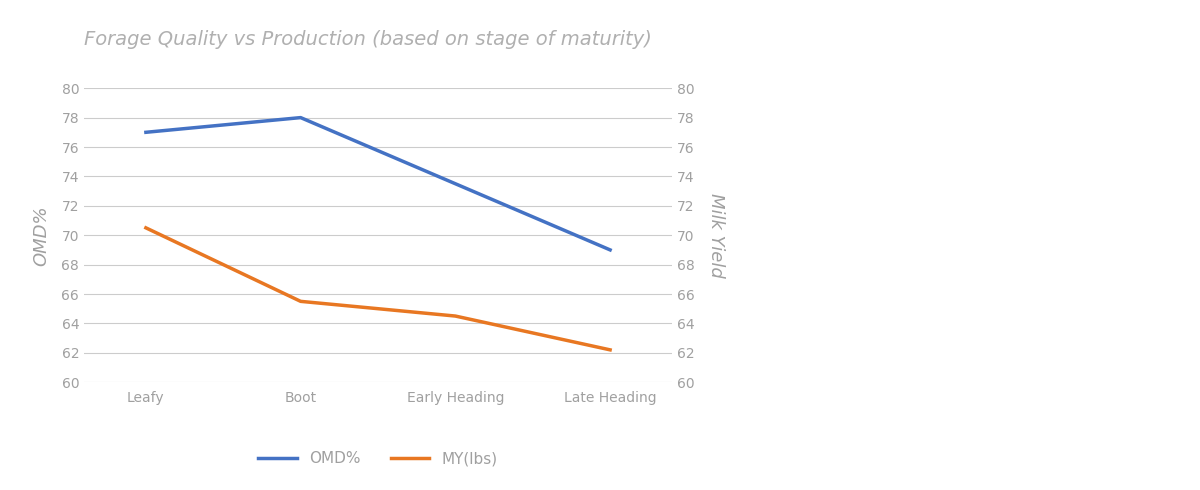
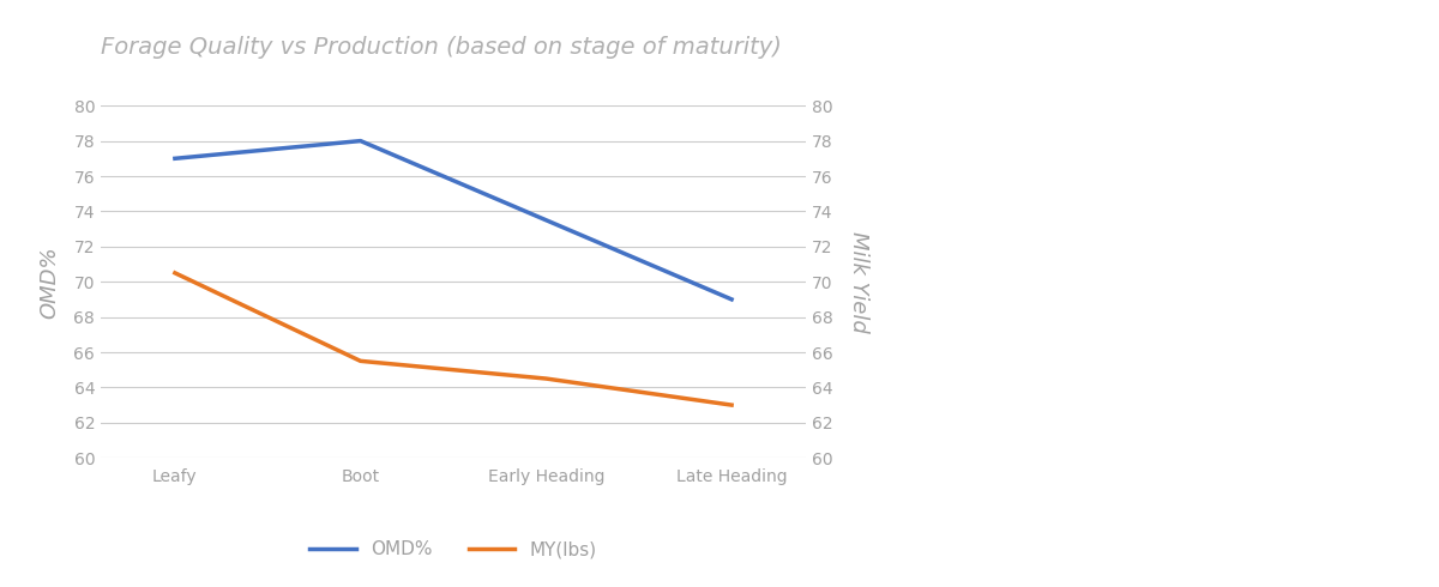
MY(lbs)/Late Heading: 62.2 -> 63.0
